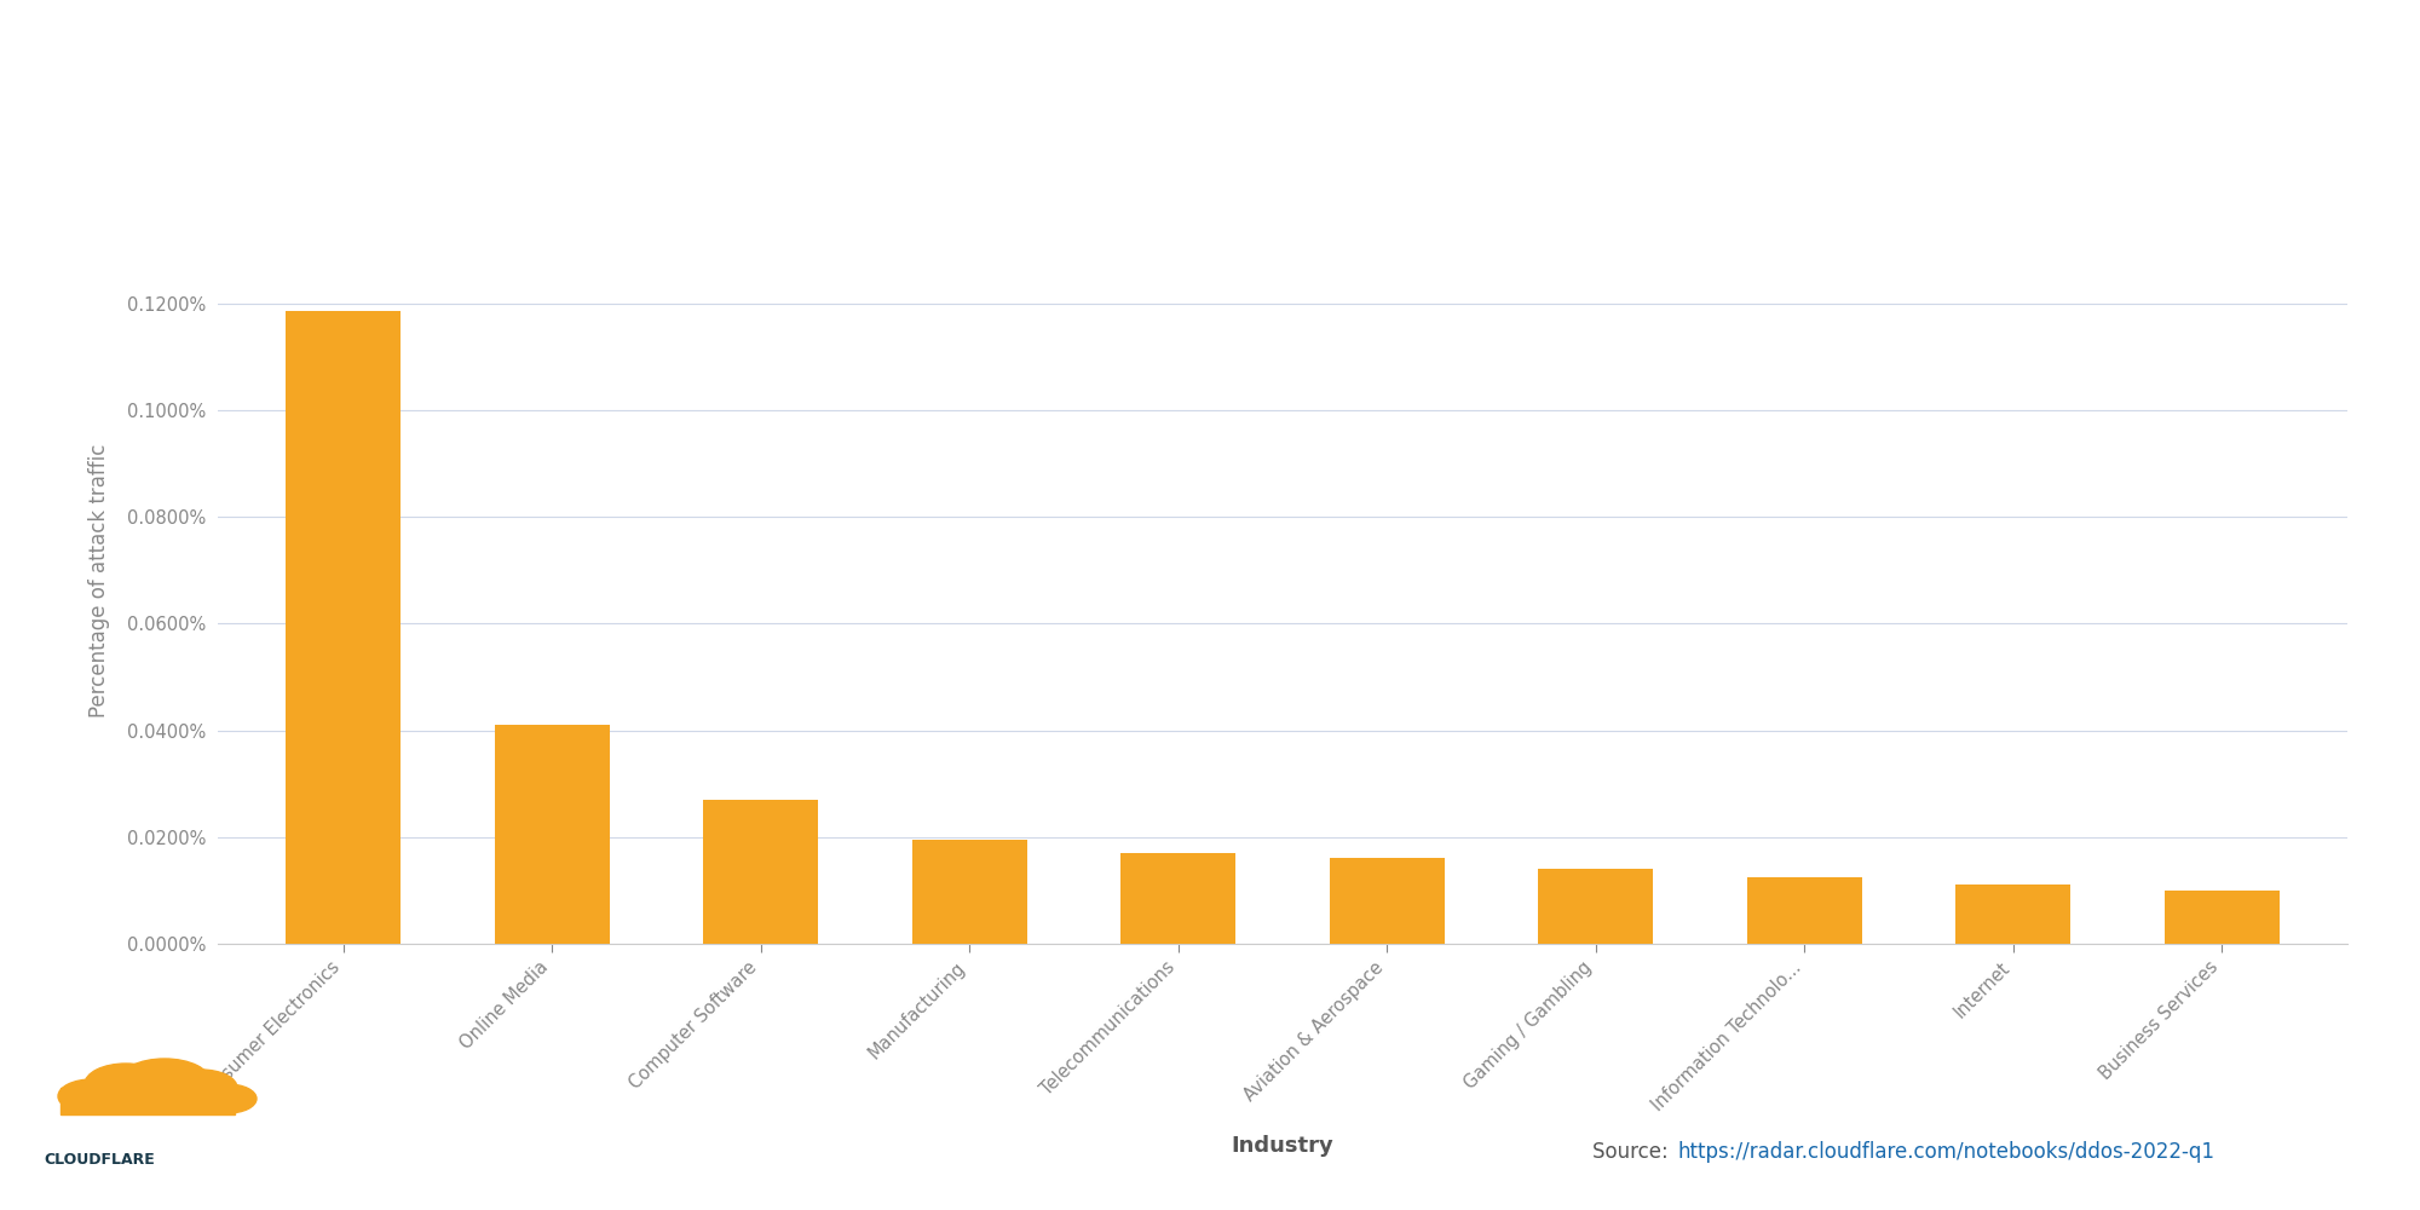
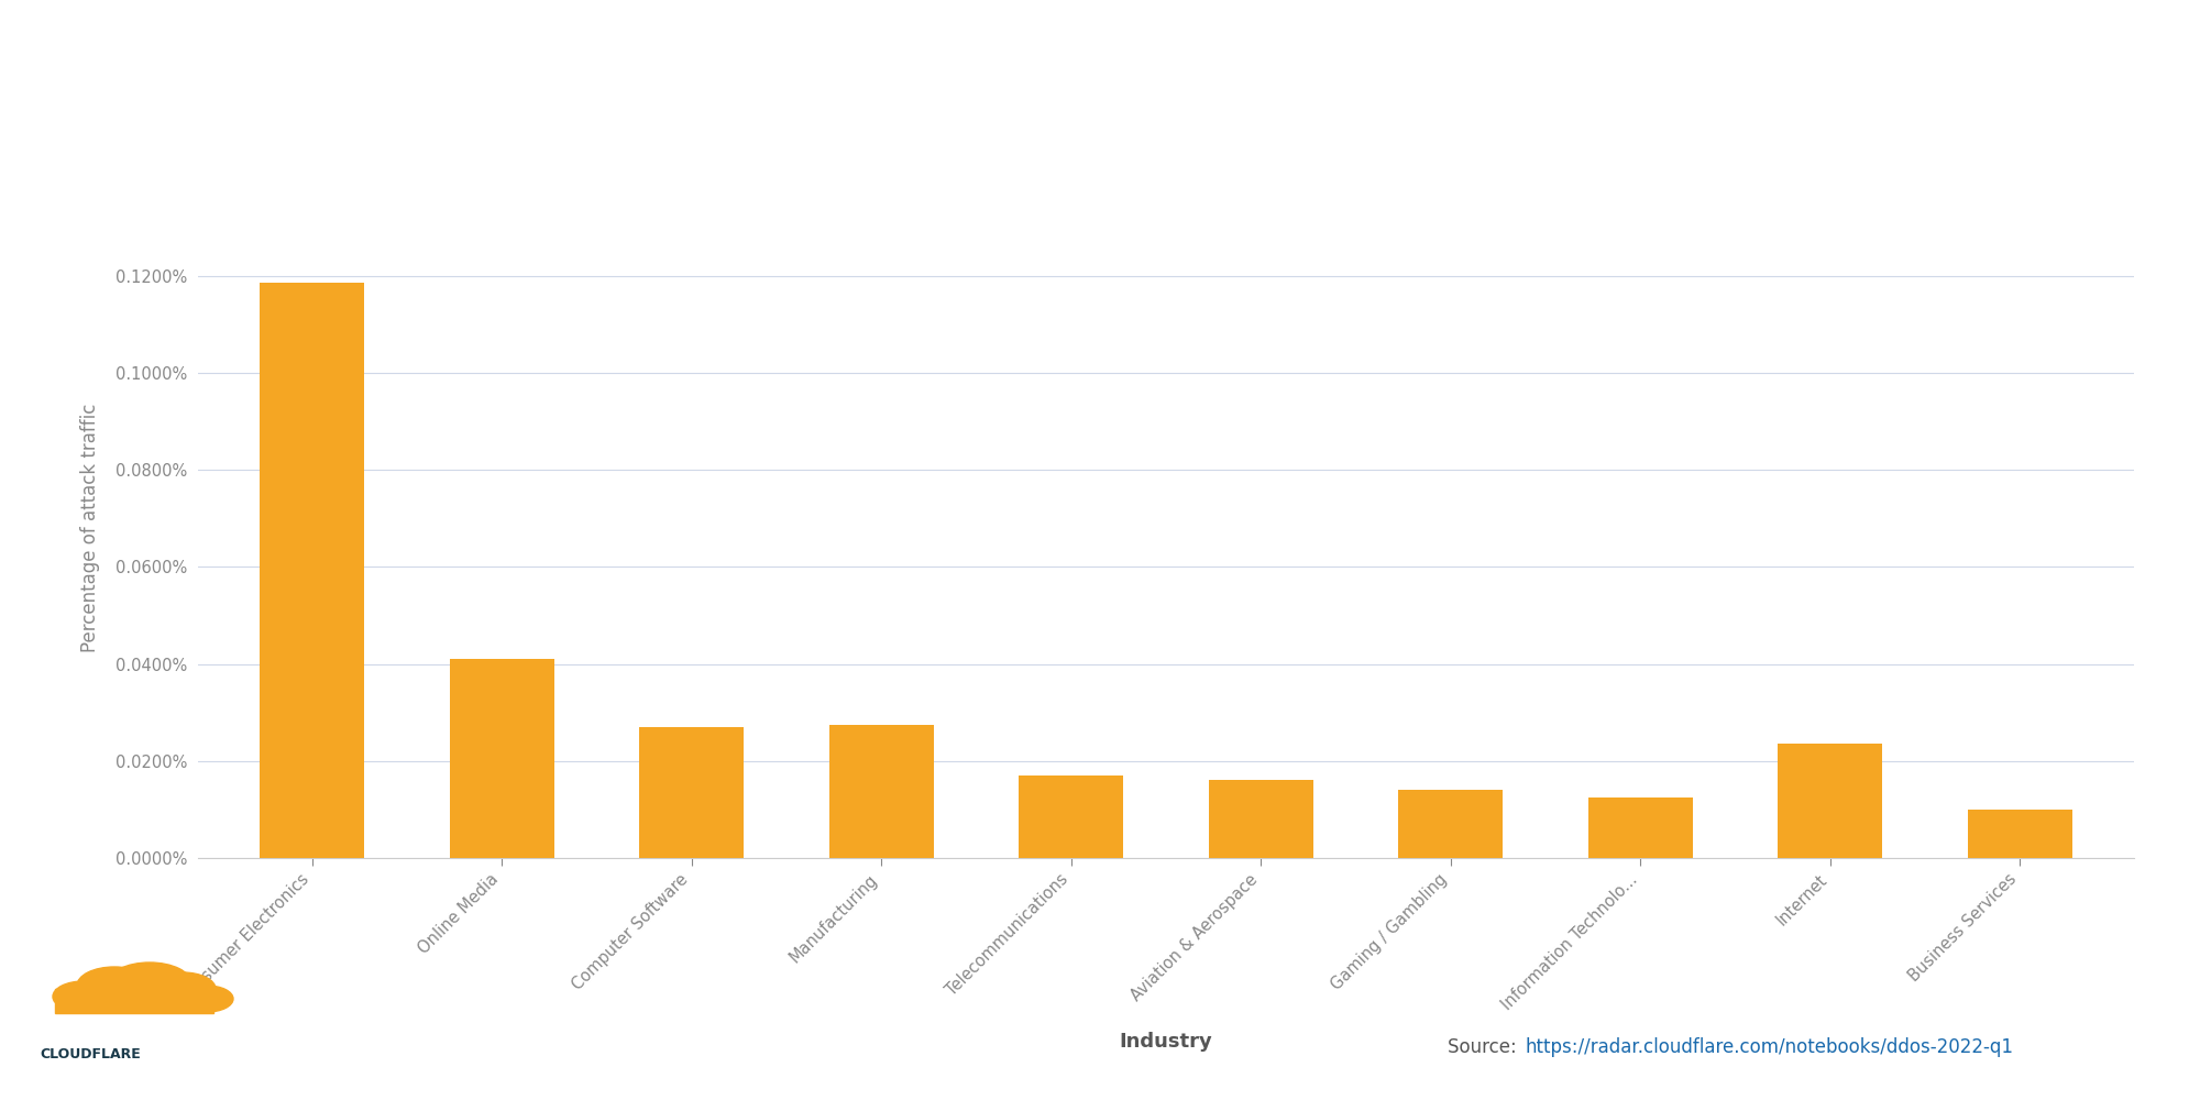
Manufacturing: 0.0195% -> 0.0275%
Internet: 0.0110% -> 0.0235%
